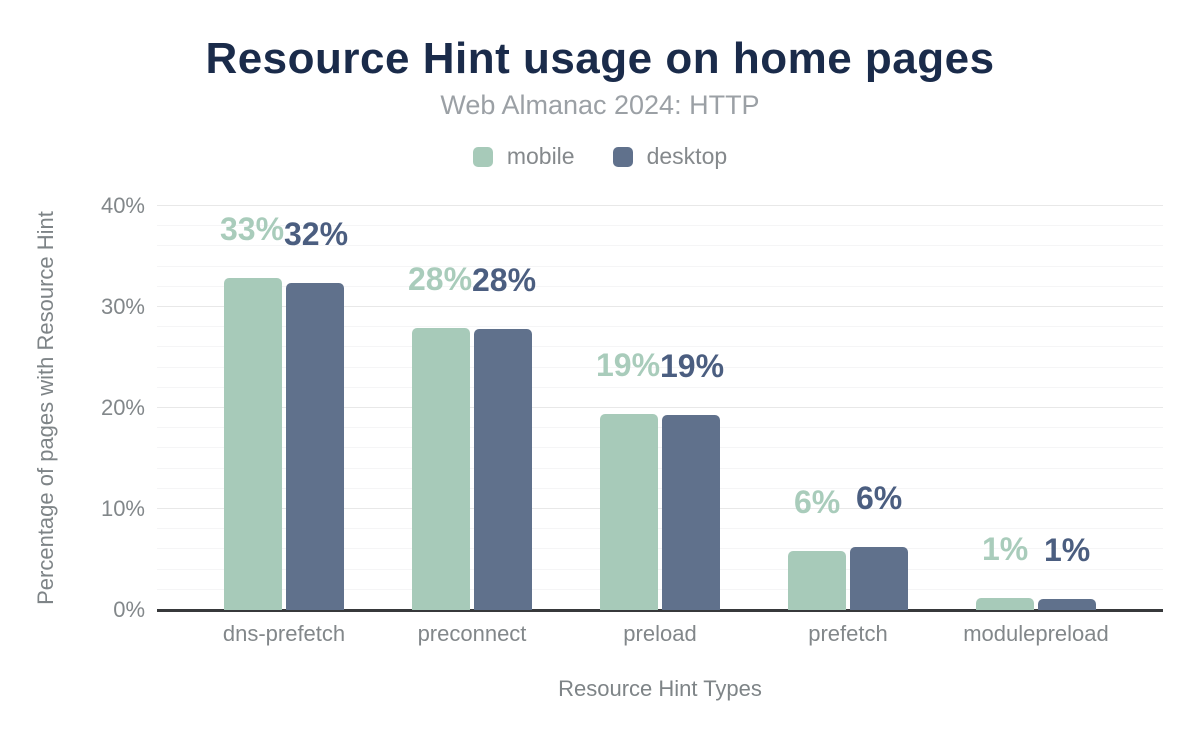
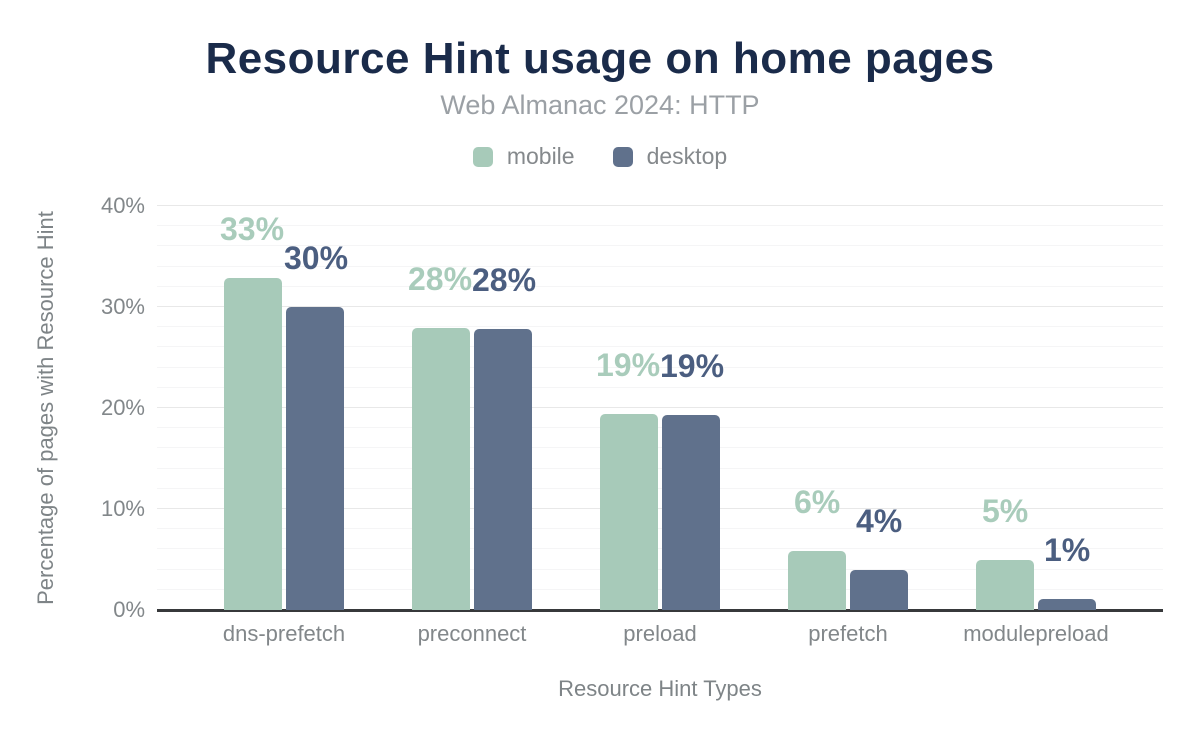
desktop/dns-prefetch: 32% -> 30%
desktop/prefetch: 6% -> 4%
mobile/modulepreload: 1% -> 5%
